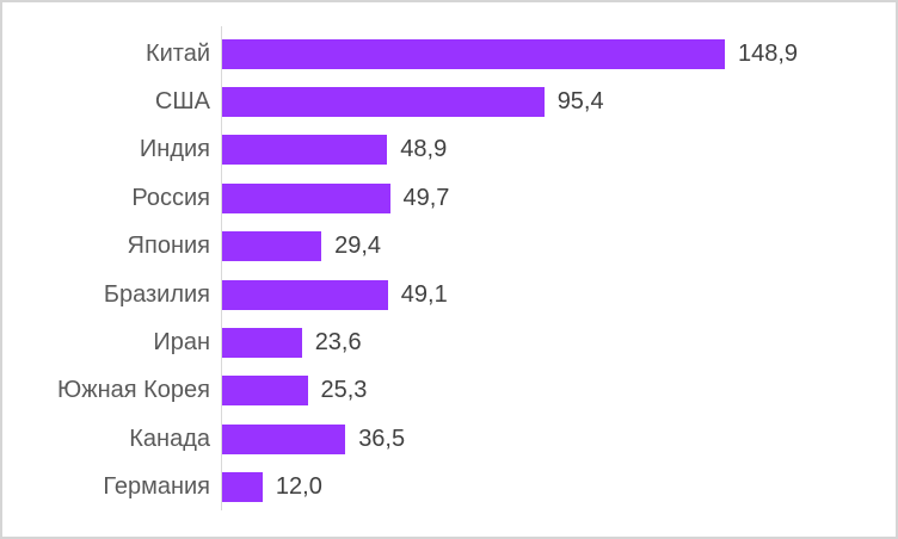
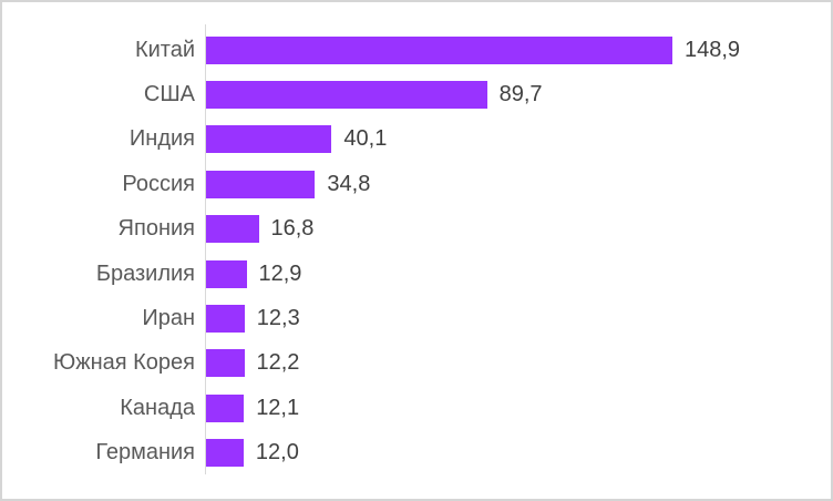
США: 95,4 -> 89,7
Индия: 48,9 -> 40,1
Россия: 49,7 -> 34,8
Япония: 29,4 -> 16,8
Бразилия: 49,1 -> 12,9
Иран: 23,6 -> 12,3
Южная Корея: 25,3 -> 12,2
Канада: 36,5 -> 12,1
